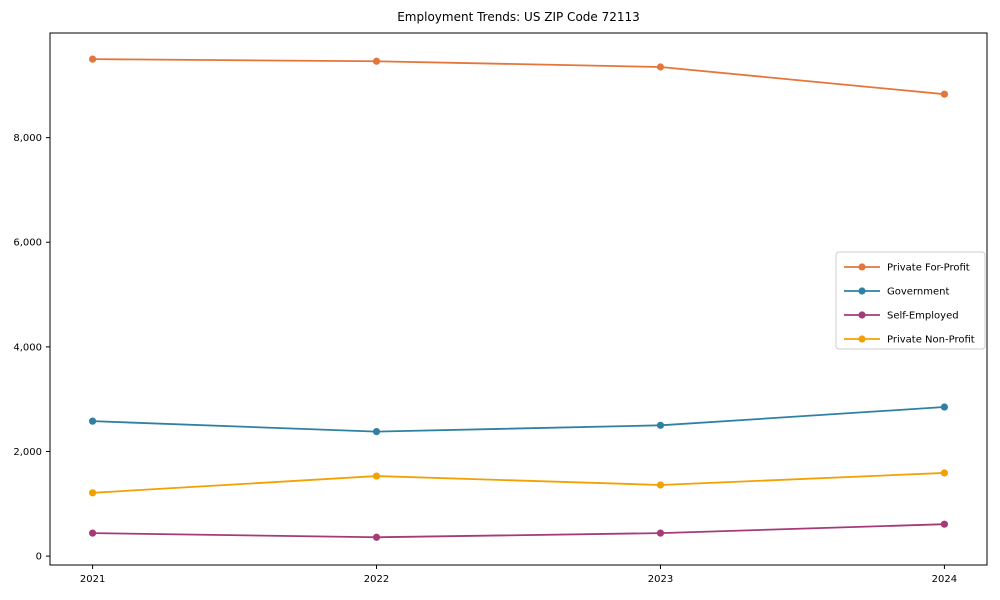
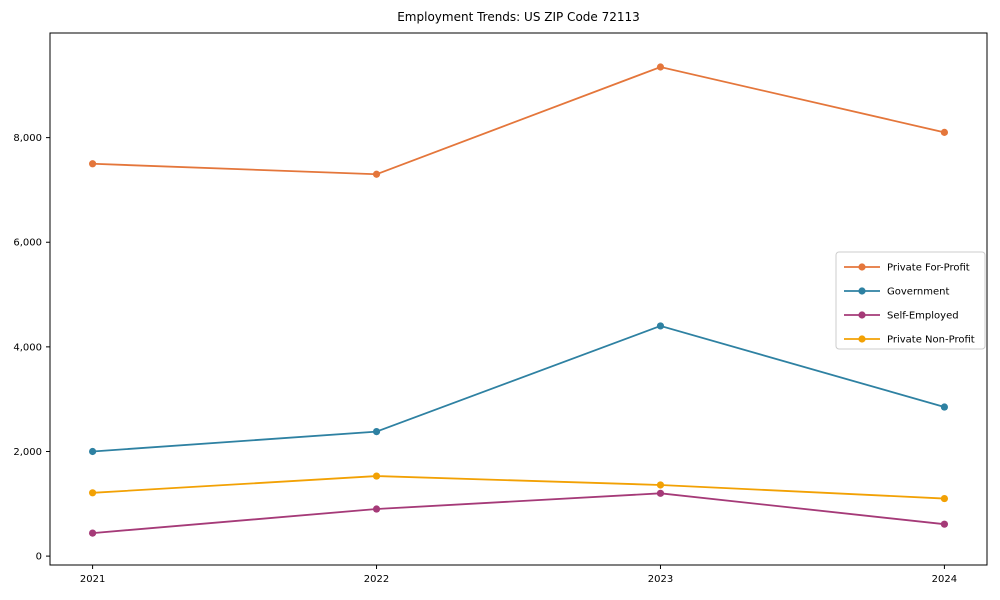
Private For-Profit/2021: 9500 -> 7500
Government/2021: 2600 -> 2000
Private For-Profit/2022: 9500 -> 7300
Self-Employed/2022: 400 -> 900
Government/2023: 2500 -> 4400
Self-Employed/2023: 400 -> 1200
Private For-Profit/2024: 8800 -> 8100
Private Non-Profit/2024: 1600 -> 1100
